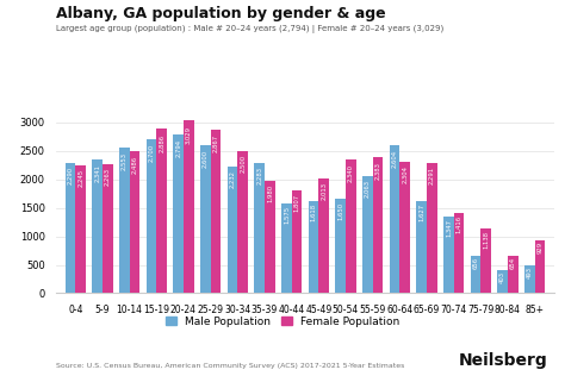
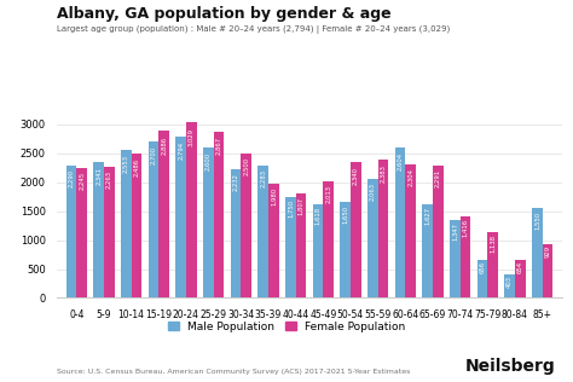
Male Population/40-44: 1580 -> 1750
Male Population/85+: 490 -> 1550
